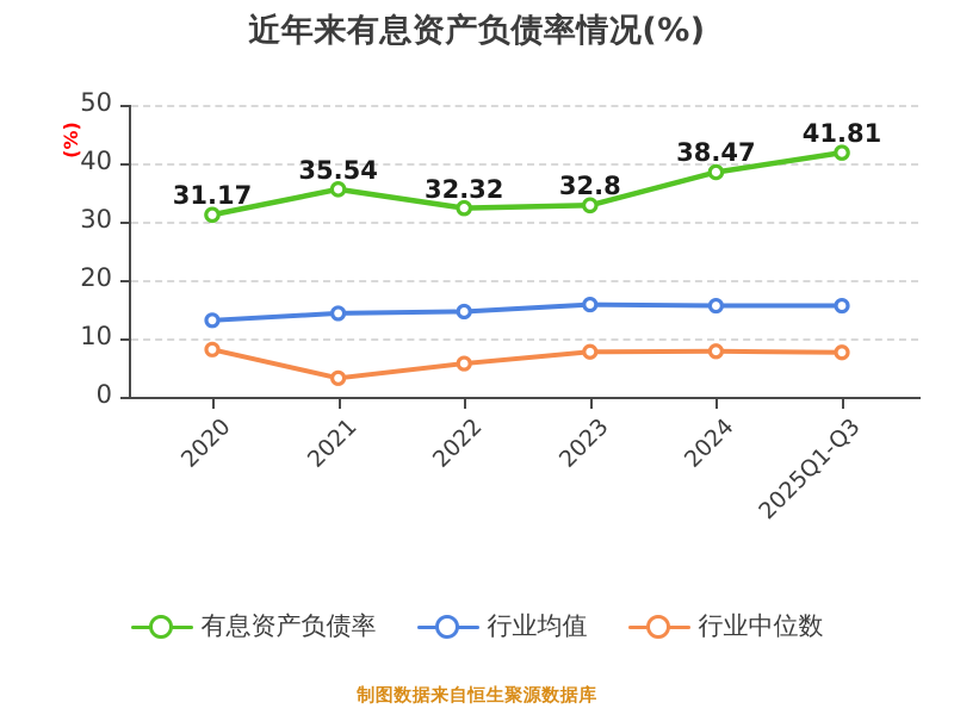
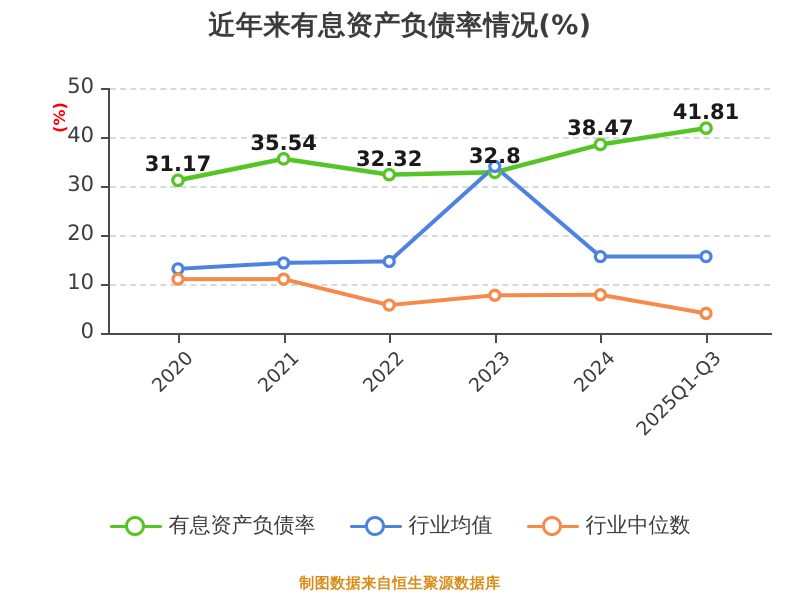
行业中位数/2020: 8 -> 11
行业中位数/2021: 3 -> 11
行业均值/2023: 16 -> 34
行业中位数/2025Q1-Q3: 8 -> 4
